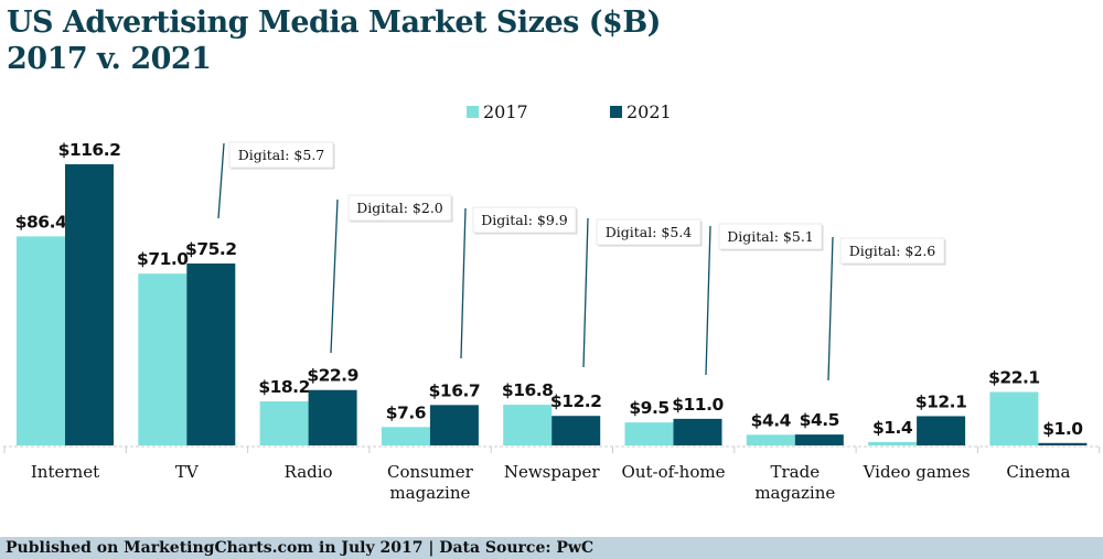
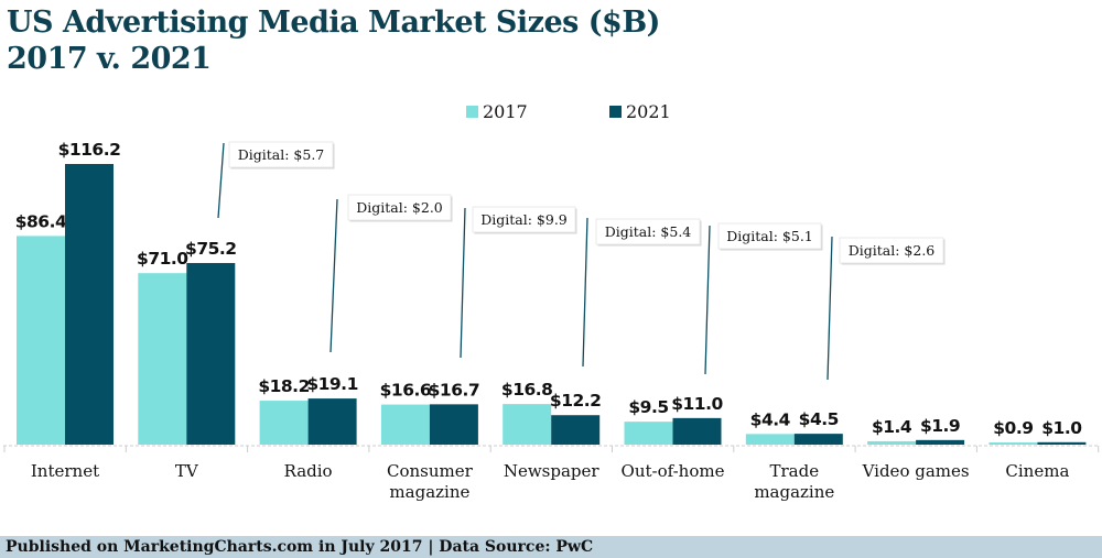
2021/Radio: $22.9 -> $19.1
2017/Consumer magazine: $7.6 -> $16.6
2021/Video games: $12.1 -> $1.9
2017/Cinema: $22.1 -> $0.9
